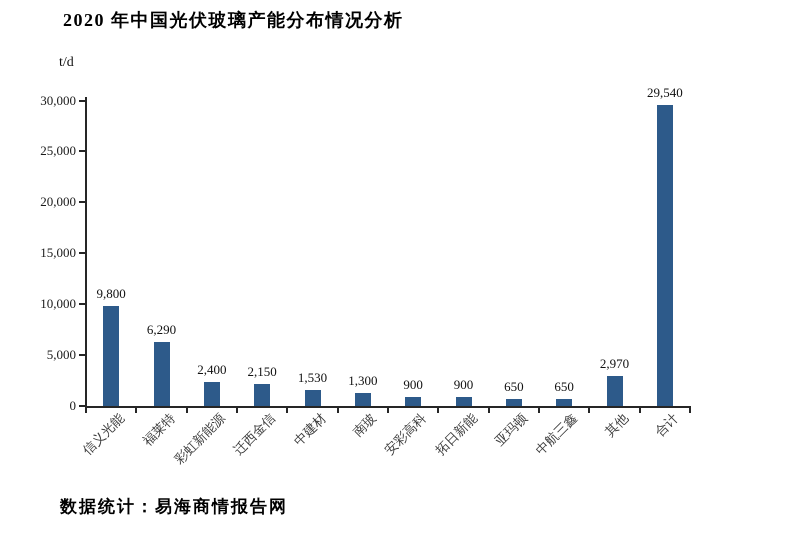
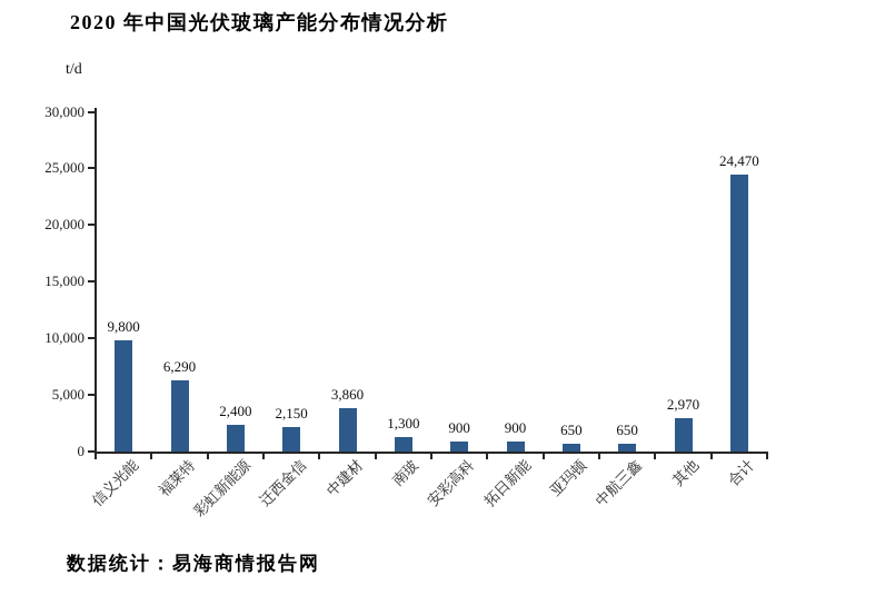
中建材: 1,530 -> 3,860
合计: 29,540 -> 24,470
